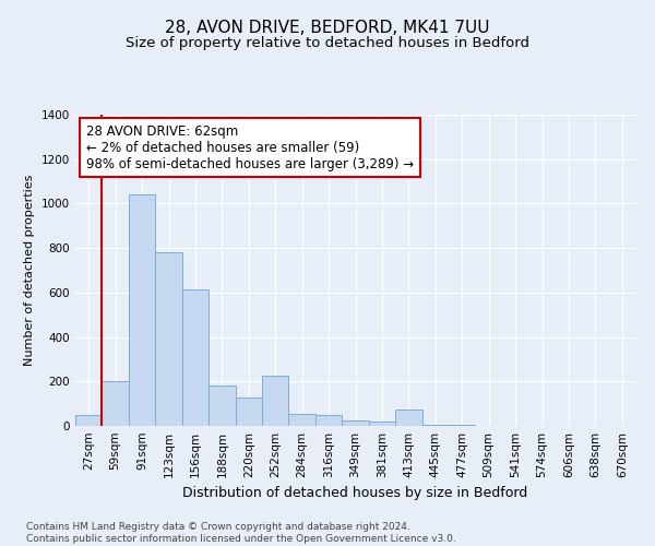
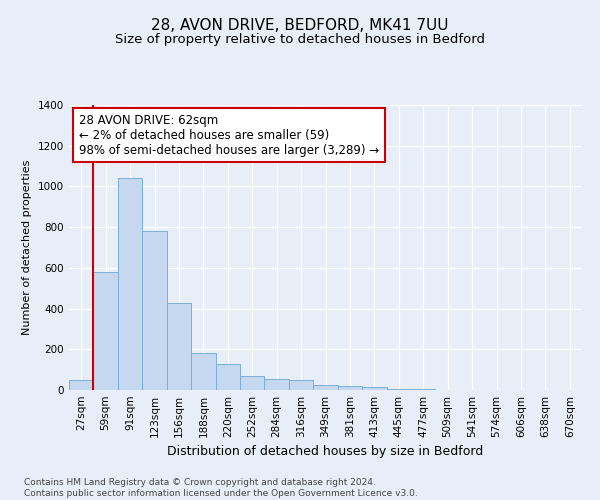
59sqm: 200 -> 580
156sqm: 615 -> 425
252sqm: 225 -> 70
413sqm: 75 -> 14
